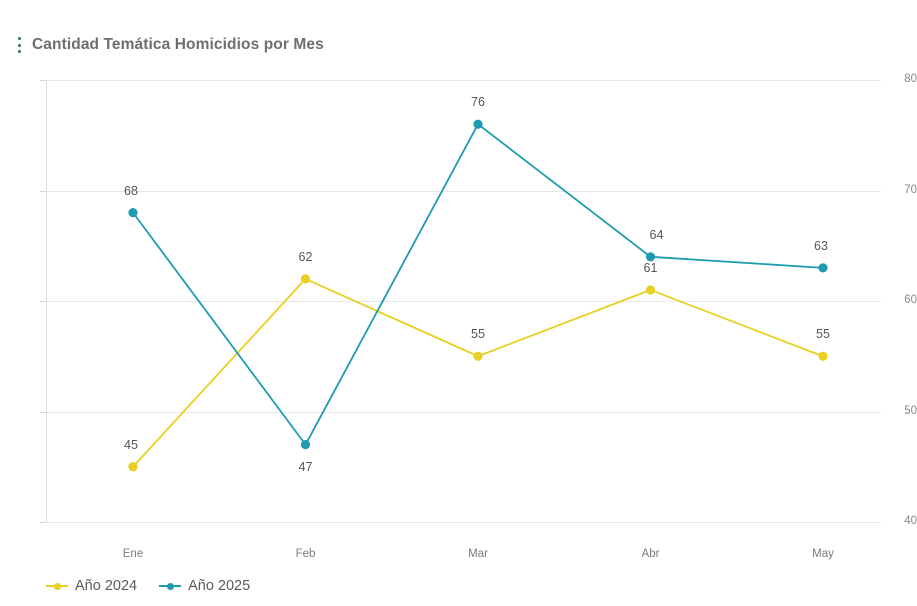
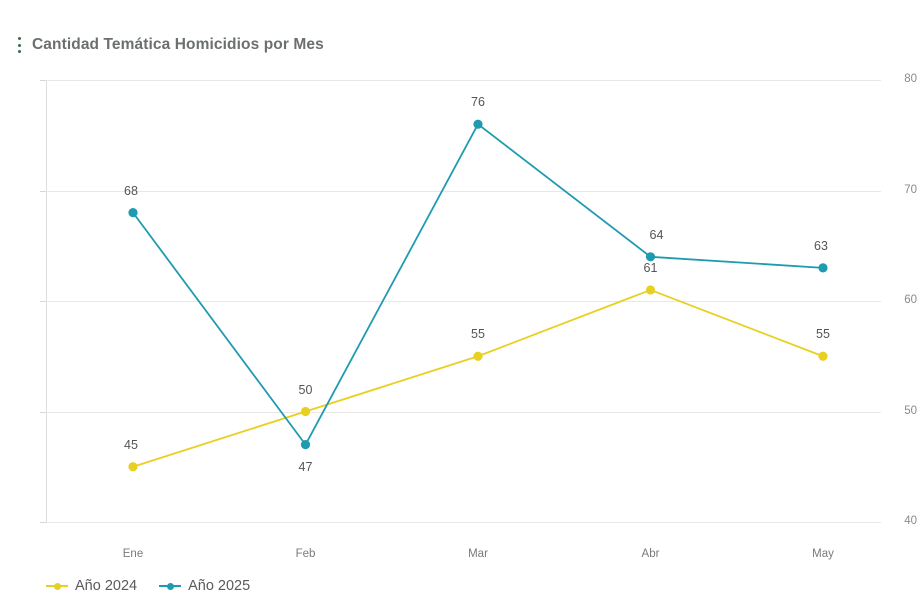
Año 2024/Feb: 62 -> 50
